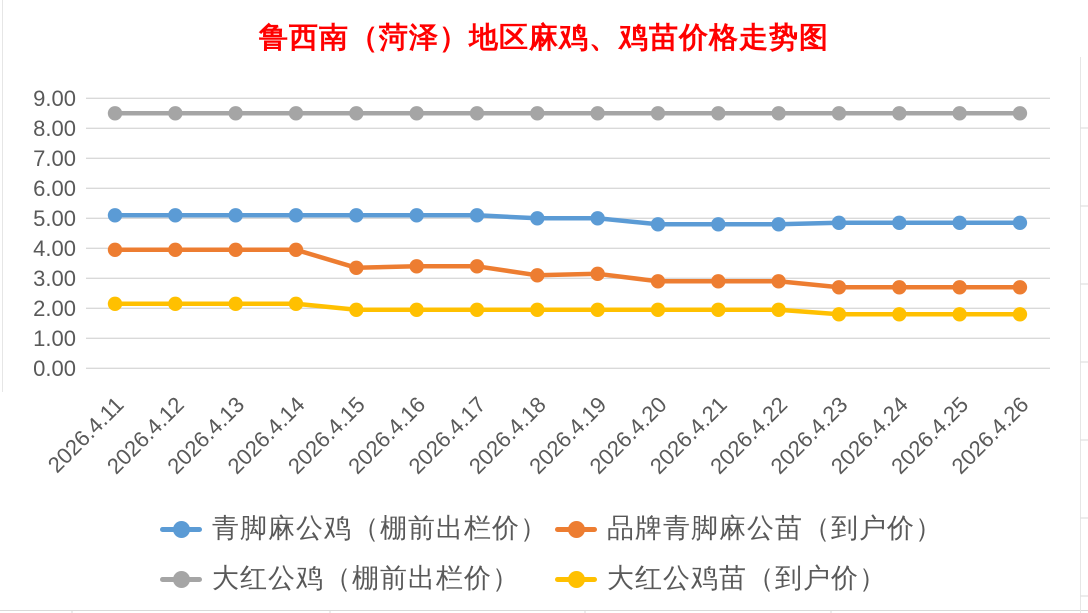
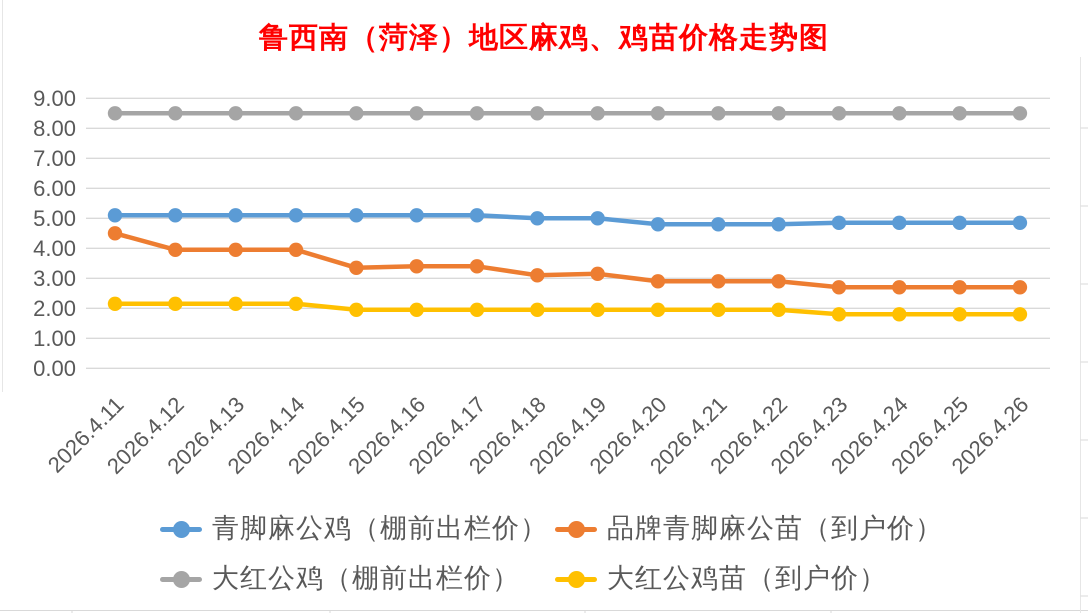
品牌青脚麻公苗（到户价）/2026.4.11: 4.0 -> 4.5
